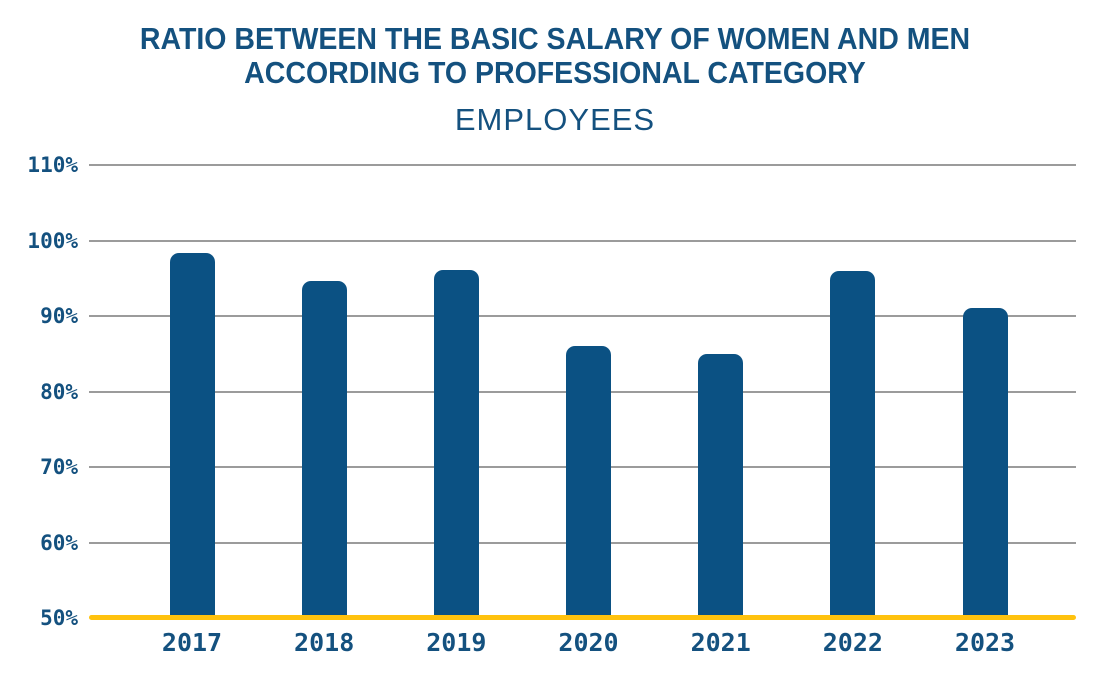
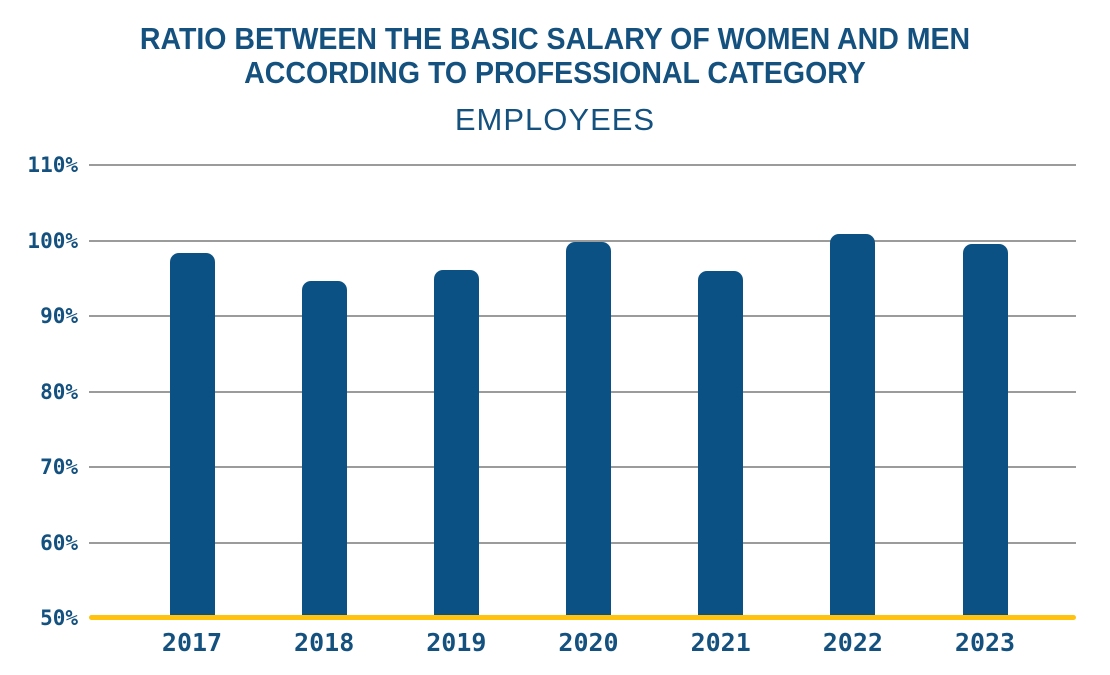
2020: 86% -> 100%
2021: 85% -> 96%
2022: 96% -> 101%
2023: 91% -> 100%
